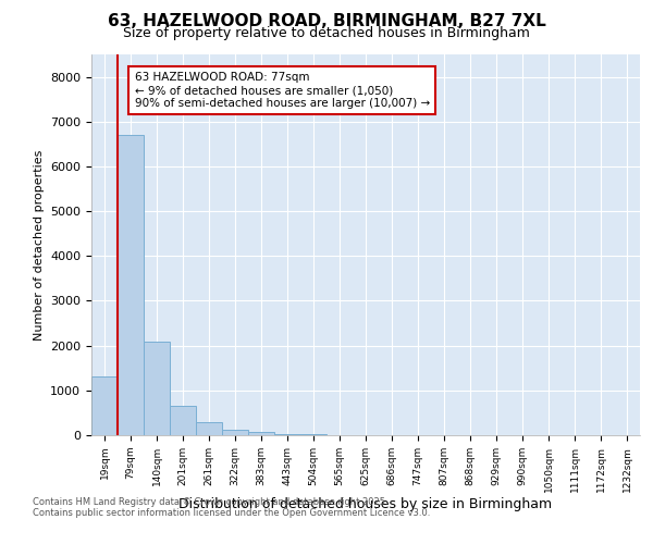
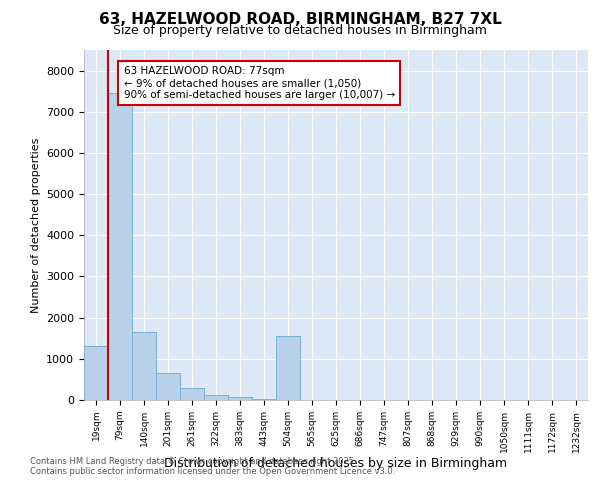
79sqm: 6700 -> 7450
140sqm: 2100 -> 1650
504sqm: 20 -> 1550
